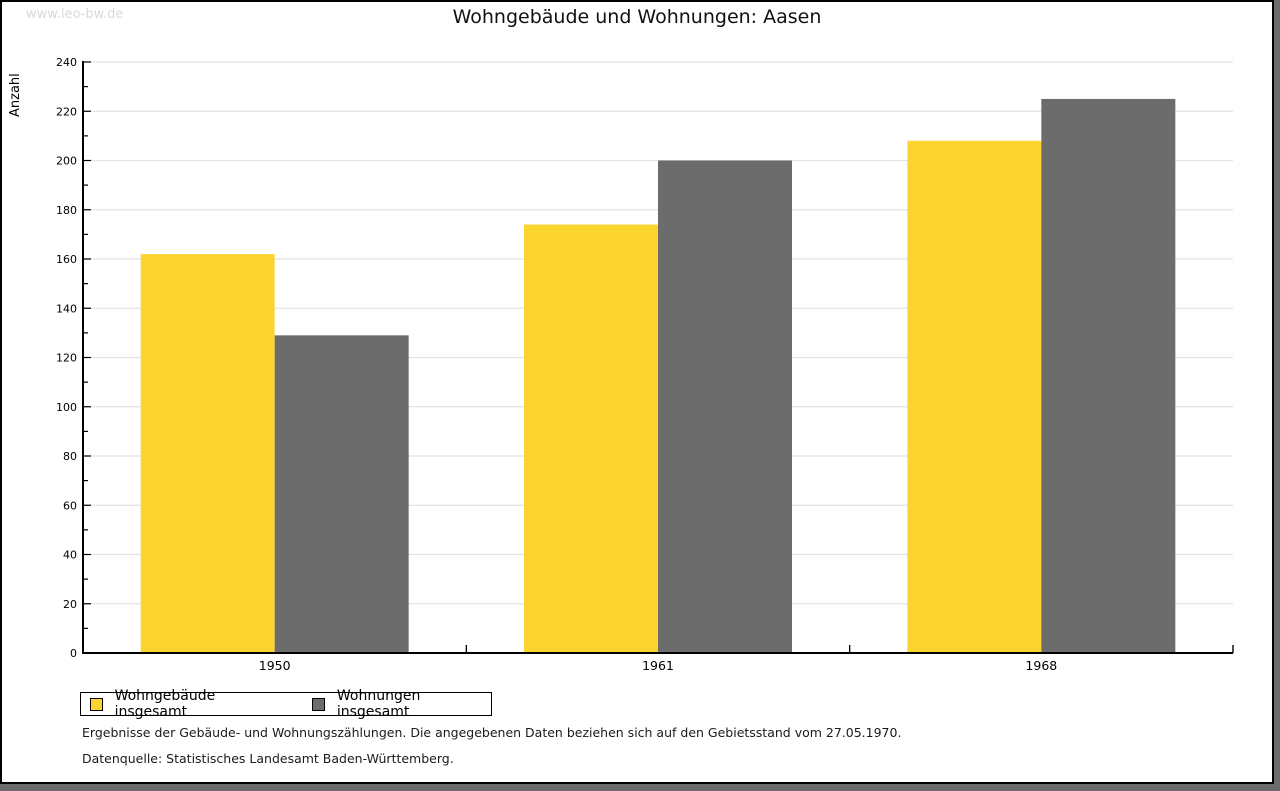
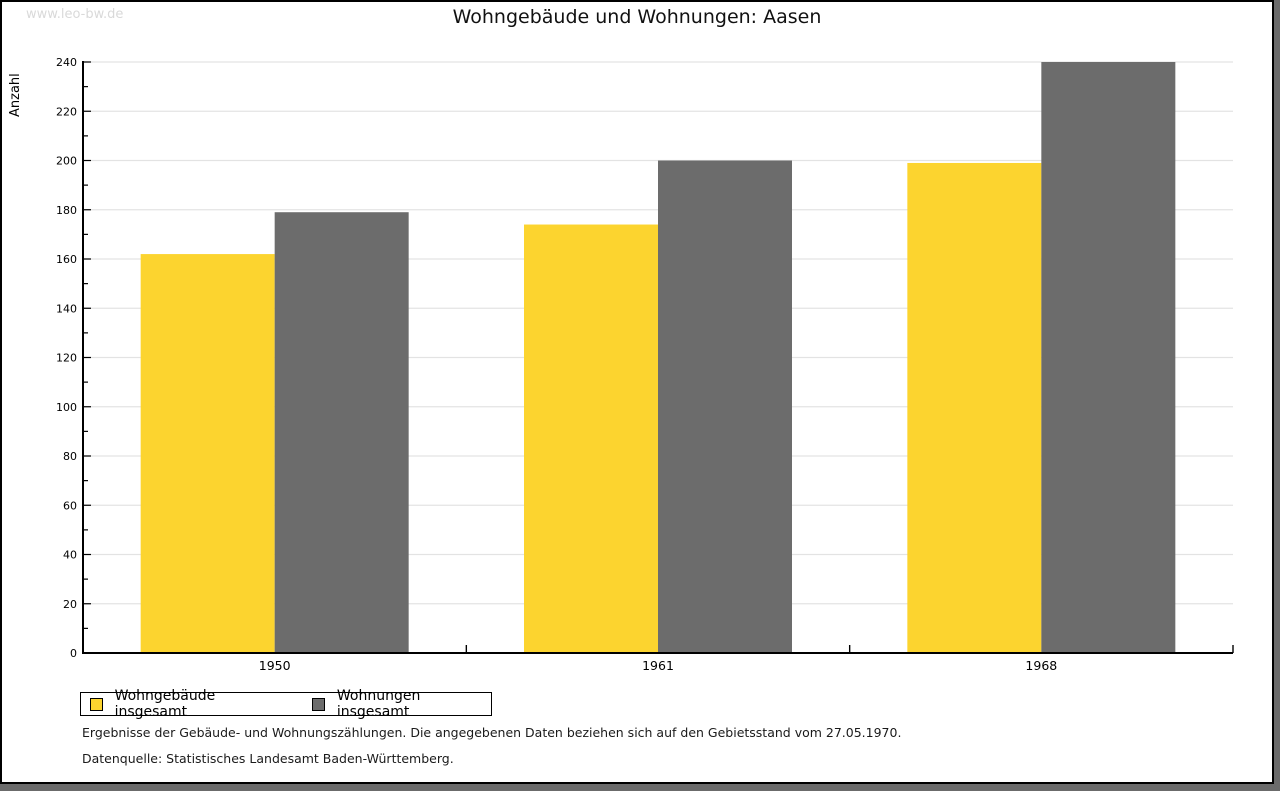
Wohnungen insgesamt/1950: 129 -> 179
Wohngebäude insgesamt/1968: 208 -> 199
Wohnungen insgesamt/1968: 225 -> 240
